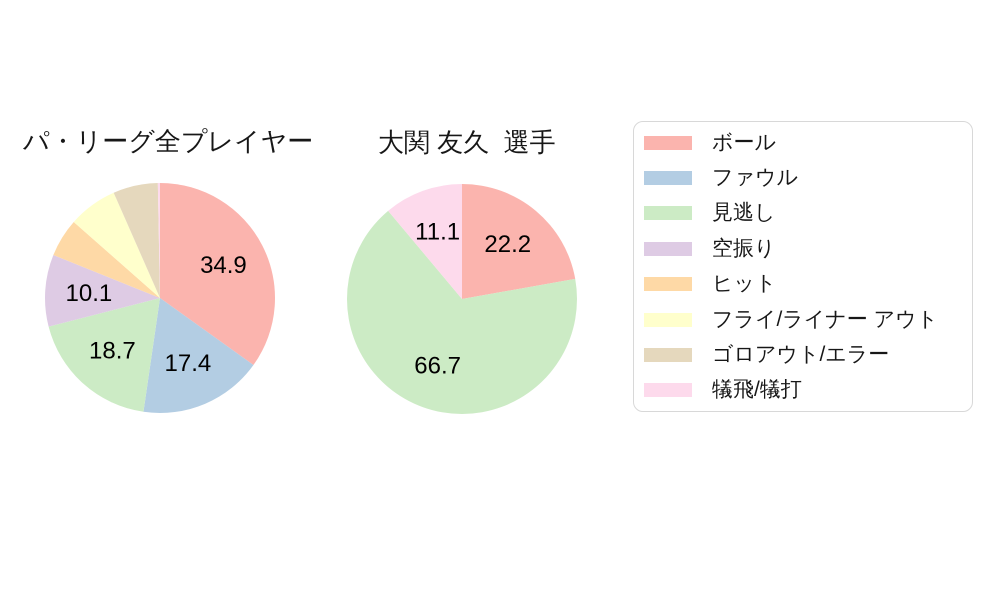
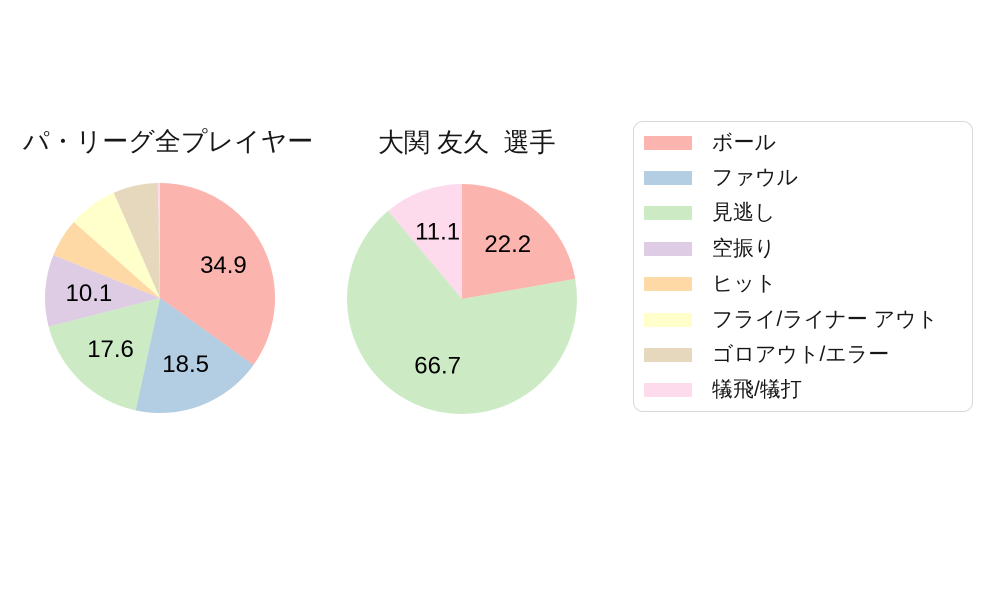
パ・リーグ全プレイヤー/ファウル: 17.4 -> 18.5
パ・リーグ全プレイヤー/見逃し: 18.7 -> 17.6
